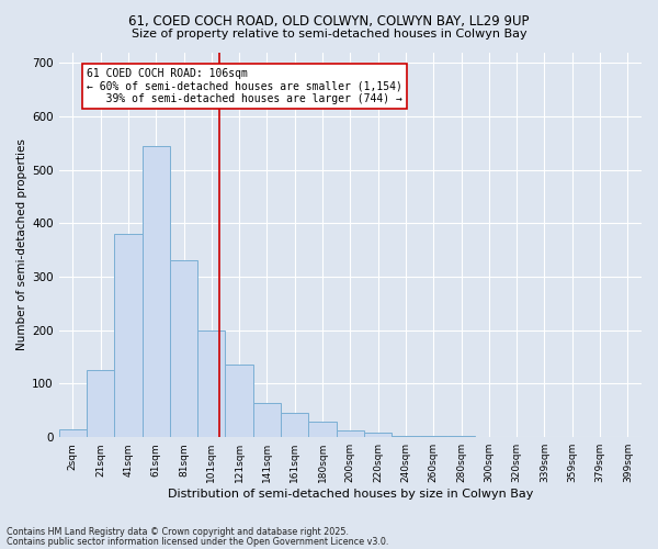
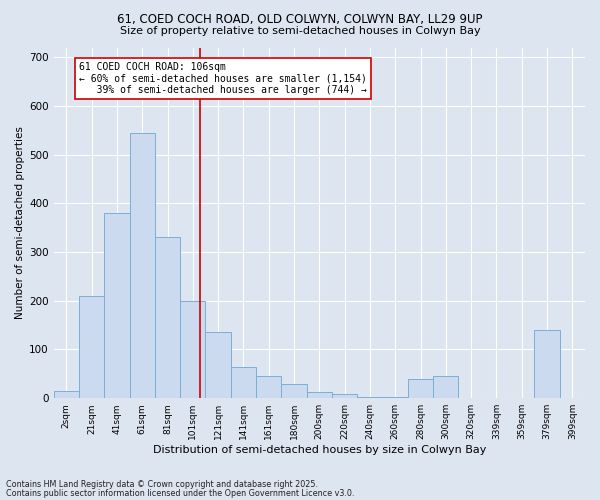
21sqm: 125 -> 210
280sqm: 2 -> 40
300sqm: 1 -> 45
379sqm: 1 -> 140
